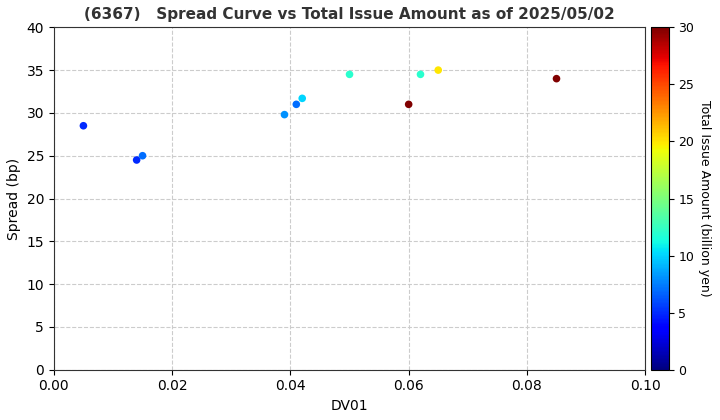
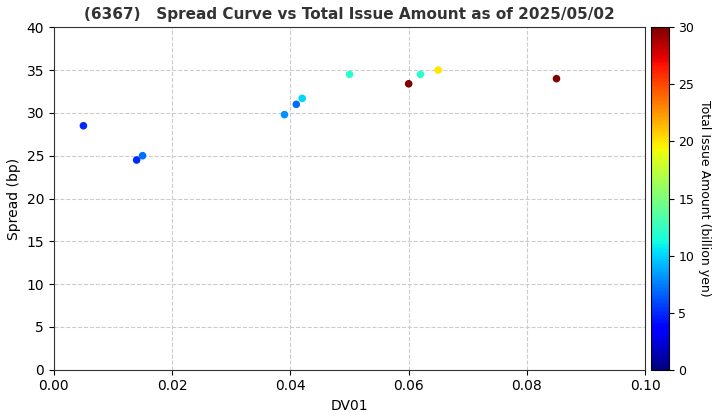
0.06: 31.0 -> 33.4
